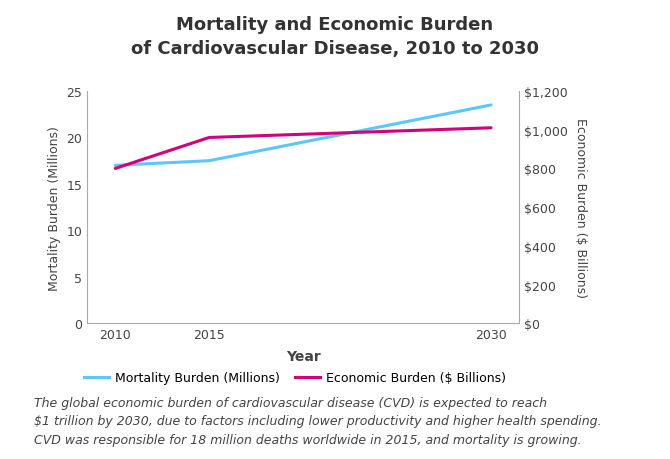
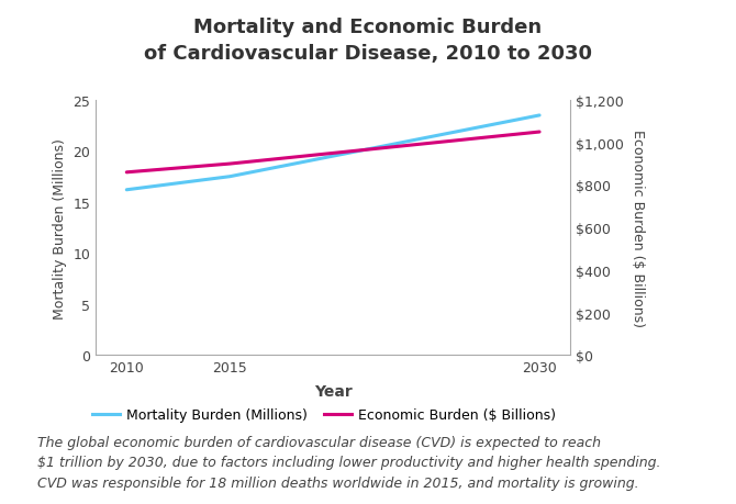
Mortality Burden (Millions)/2010: 17.0 -> 16.2
Economic Burden ($ Billions)/2010: $800 -> $860
Economic Burden ($ Billions)/2015: $960 -> $900
Economic Burden ($ Billions)/2030: $1,010 -> $1,050
